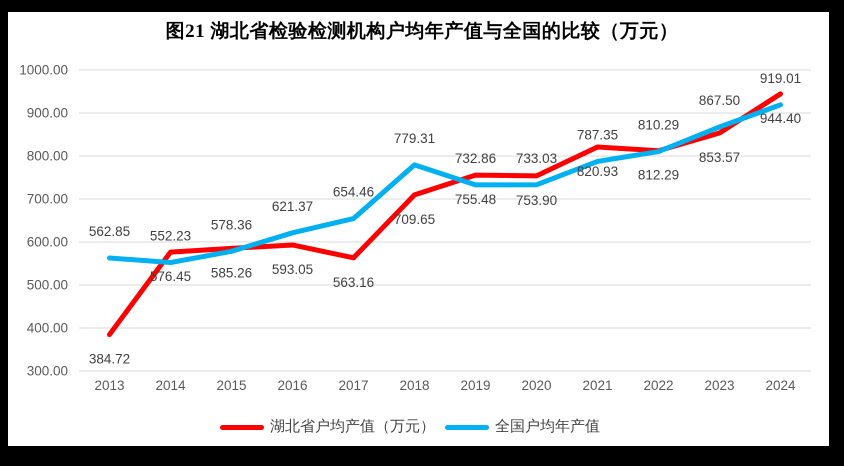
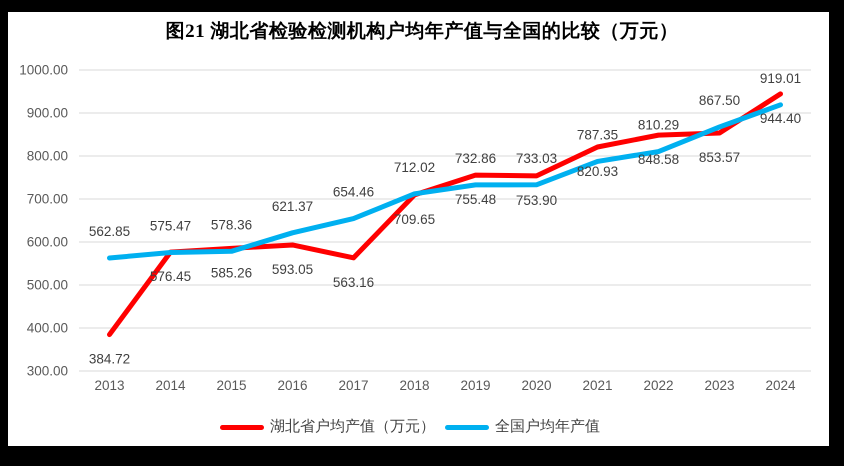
全国户均年产值/2014: 552.23 -> 575.47
全国户均年产值/2018: 779.31 -> 712.02
湖北省户均产值（万元）/2022: 812.29 -> 848.58
